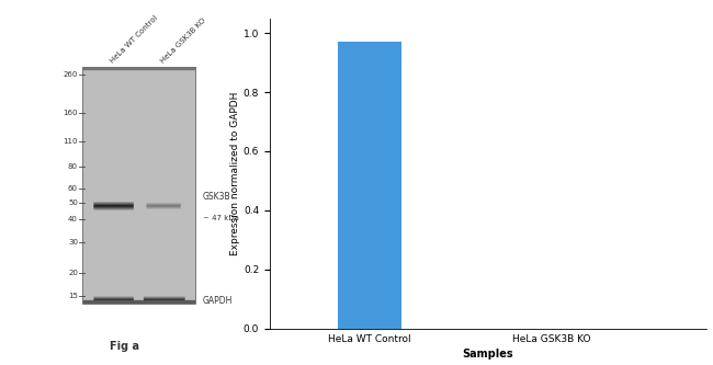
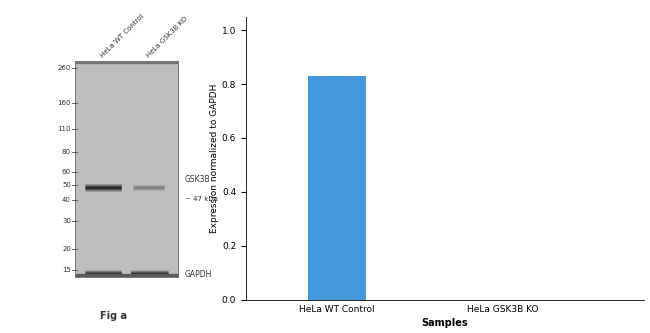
HeLa WT Control: 0.97 -> 0.83
